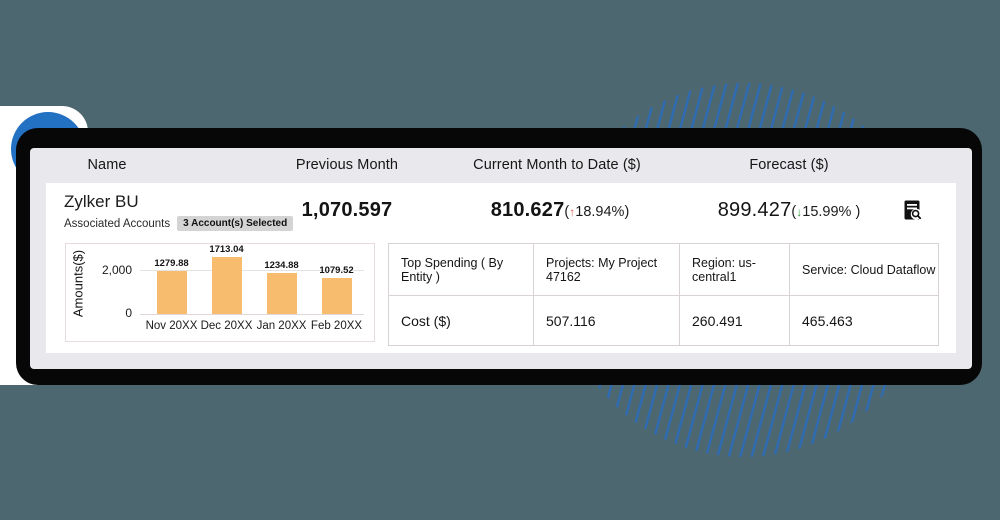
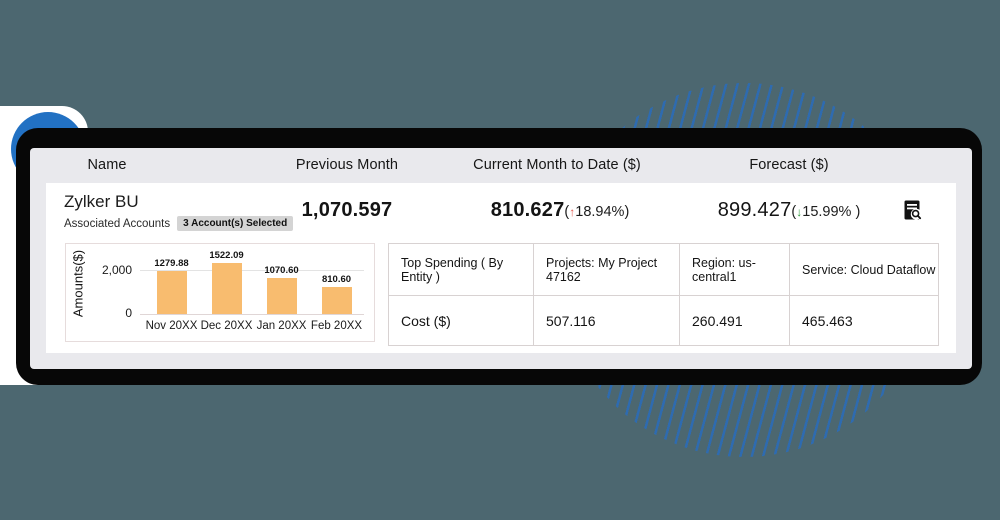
Dec 20XX: 1713.04 -> 1522.09
Jan 20XX: 1234.88 -> 1070.60
Feb 20XX: 1079.52 -> 810.60
